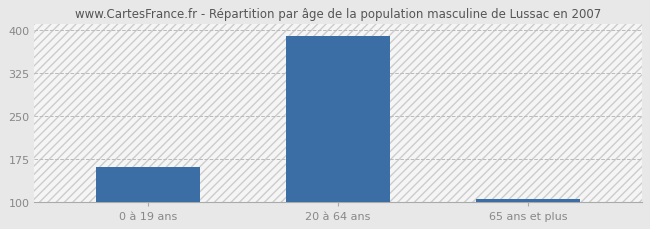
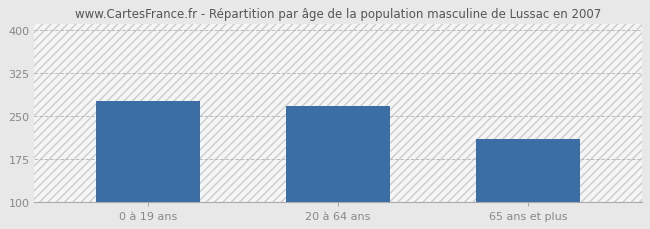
0 à 19 ans: 160 -> 276
20 à 64 ans: 390 -> 268
65 ans et plus: 105 -> 210
